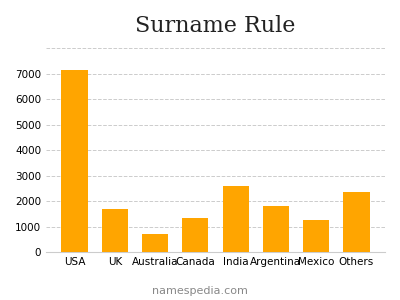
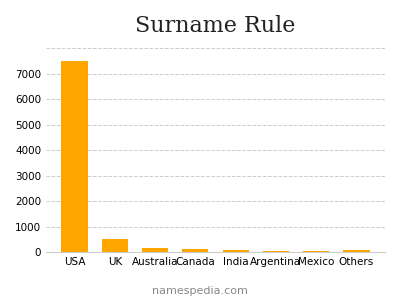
USA: 7150 -> 7500
UK: 1700 -> 500
Australia: 700 -> 150
Canada: 1350 -> 130
India: 2600 -> 100
Argentina: 1800 -> 30
Mexico: 1250 -> 30
Others: 2350 -> 80
